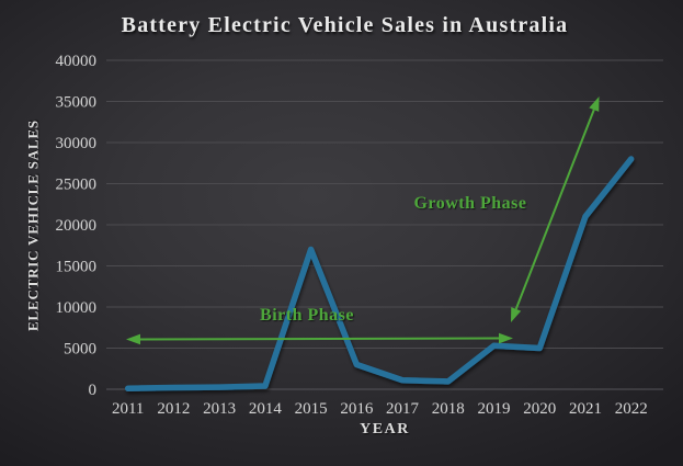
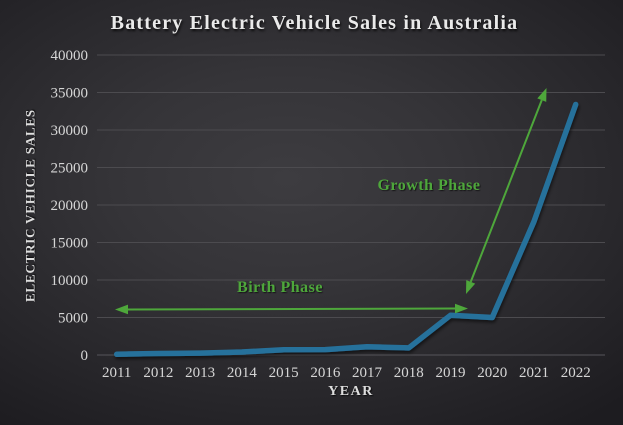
2015: 17000 -> 1000
2016: 3000 -> 1000
2021: 21000 -> 18000
2022: 28000 -> 33000
